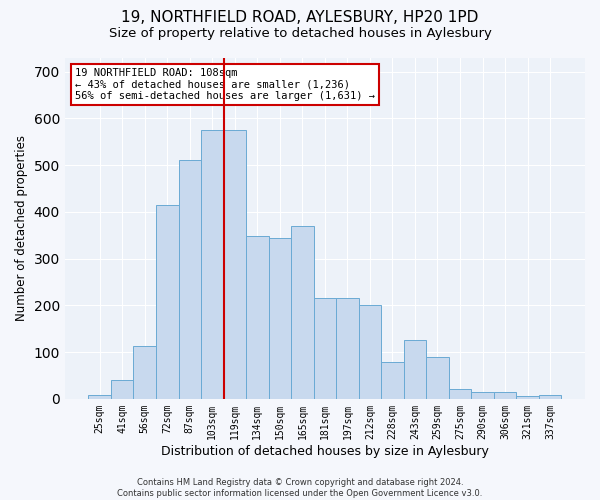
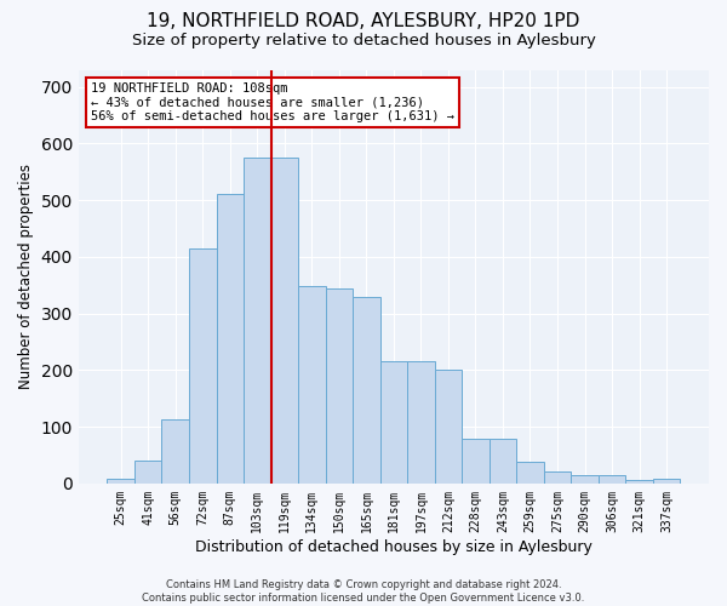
165sqm: 370 -> 330
243sqm: 125 -> 79
259sqm: 90 -> 38
